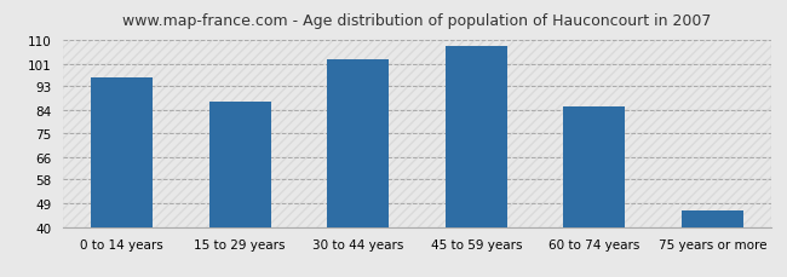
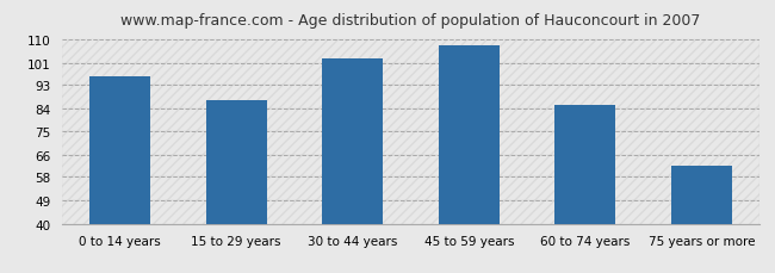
75 years or more: 46 -> 62
